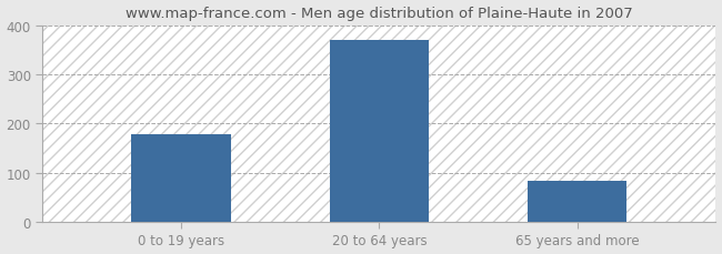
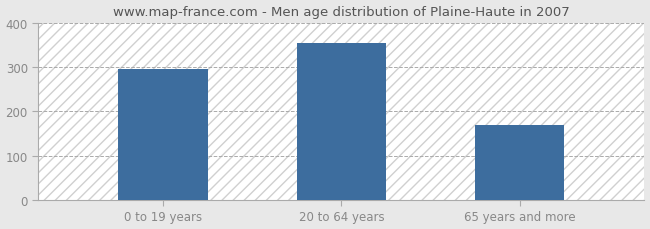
0 to 19 years: 178 -> 295
20 to 64 years: 370 -> 355
65 years and more: 83 -> 170
